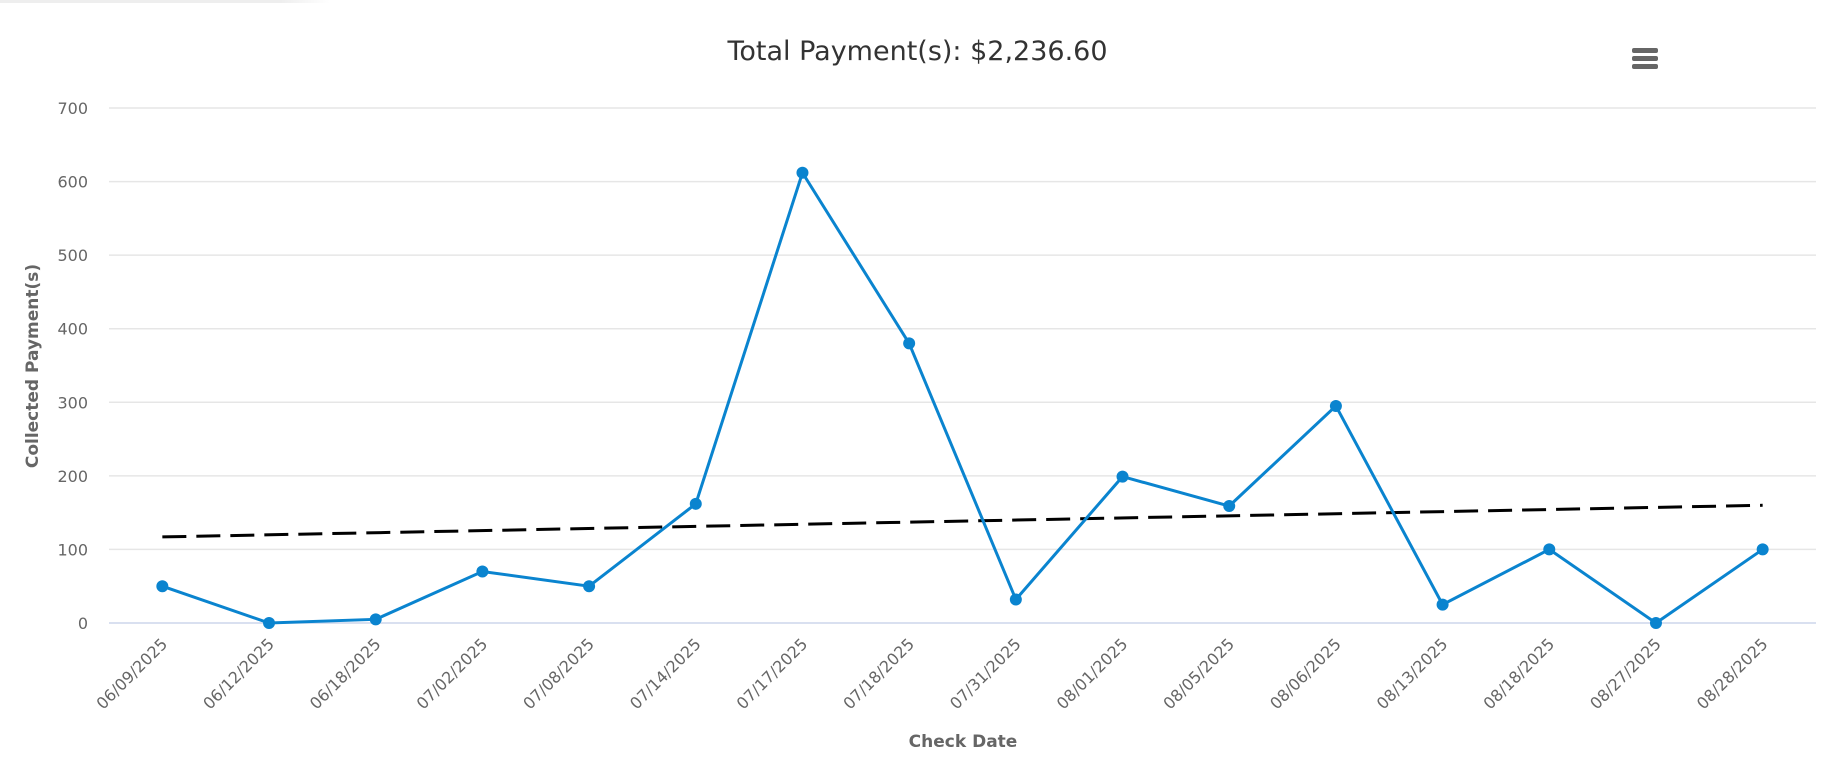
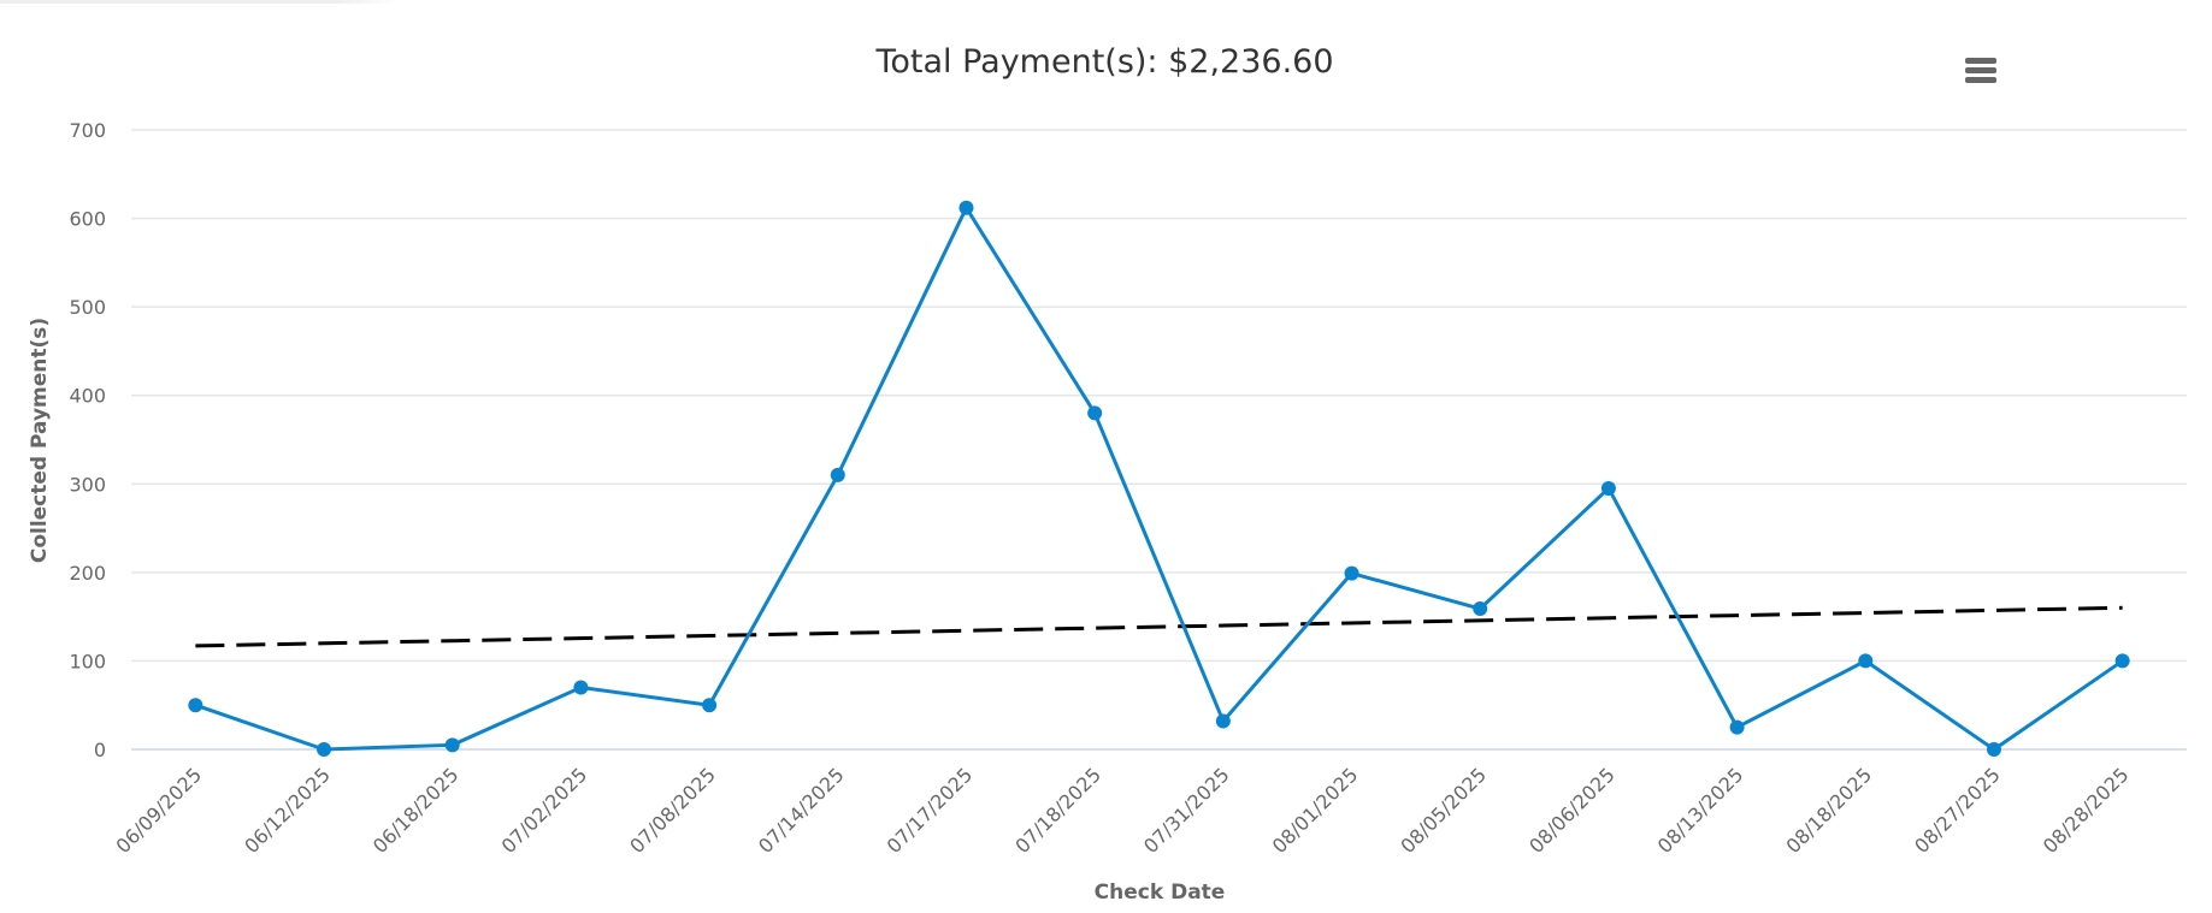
Collected Payment(s)/07/14/2025: 160 -> 310
